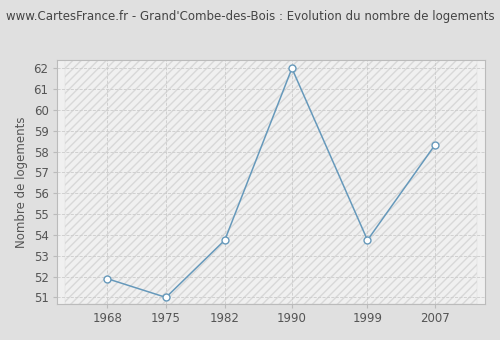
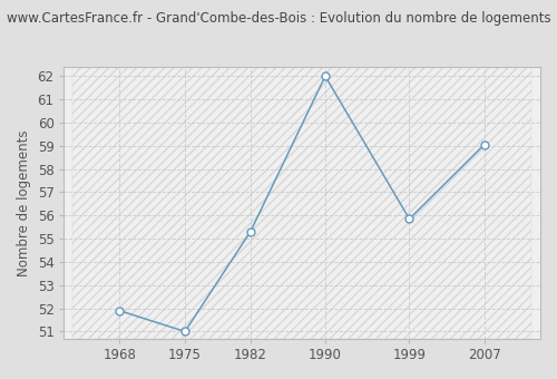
1982: 53.75 -> 55.30
1999: 53.75 -> 55.85
2007: 58.30 -> 59.05
